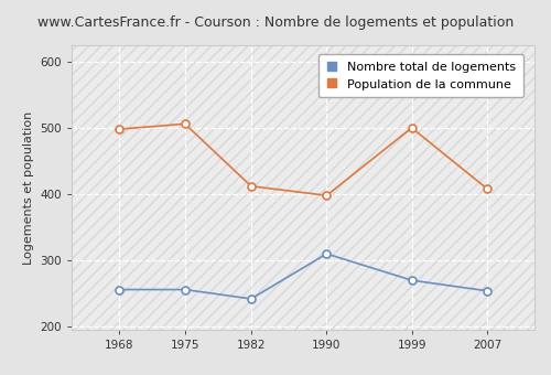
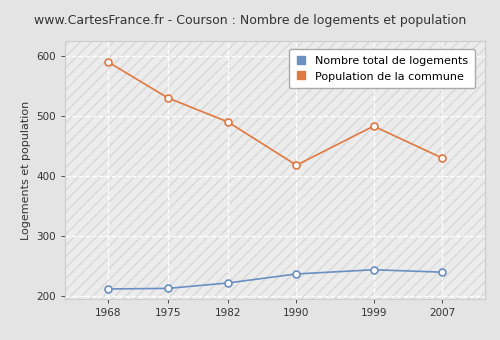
Nombre total de logements/1968: 256 -> 212
Population de la commune/1968: 498 -> 590
Nombre total de logements/1975: 256 -> 213
Population de la commune/1975: 506 -> 530
Nombre total de logements/1982: 242 -> 222
Population de la commune/1982: 412 -> 490
Nombre total de logements/1990: 310 -> 237
Population de la commune/1990: 398 -> 418
Nombre total de logements/1999: 270 -> 244
Population de la commune/1999: 500 -> 483
Nombre total de logements/2007: 254 -> 240
Population de la commune/2007: 408 -> 430
